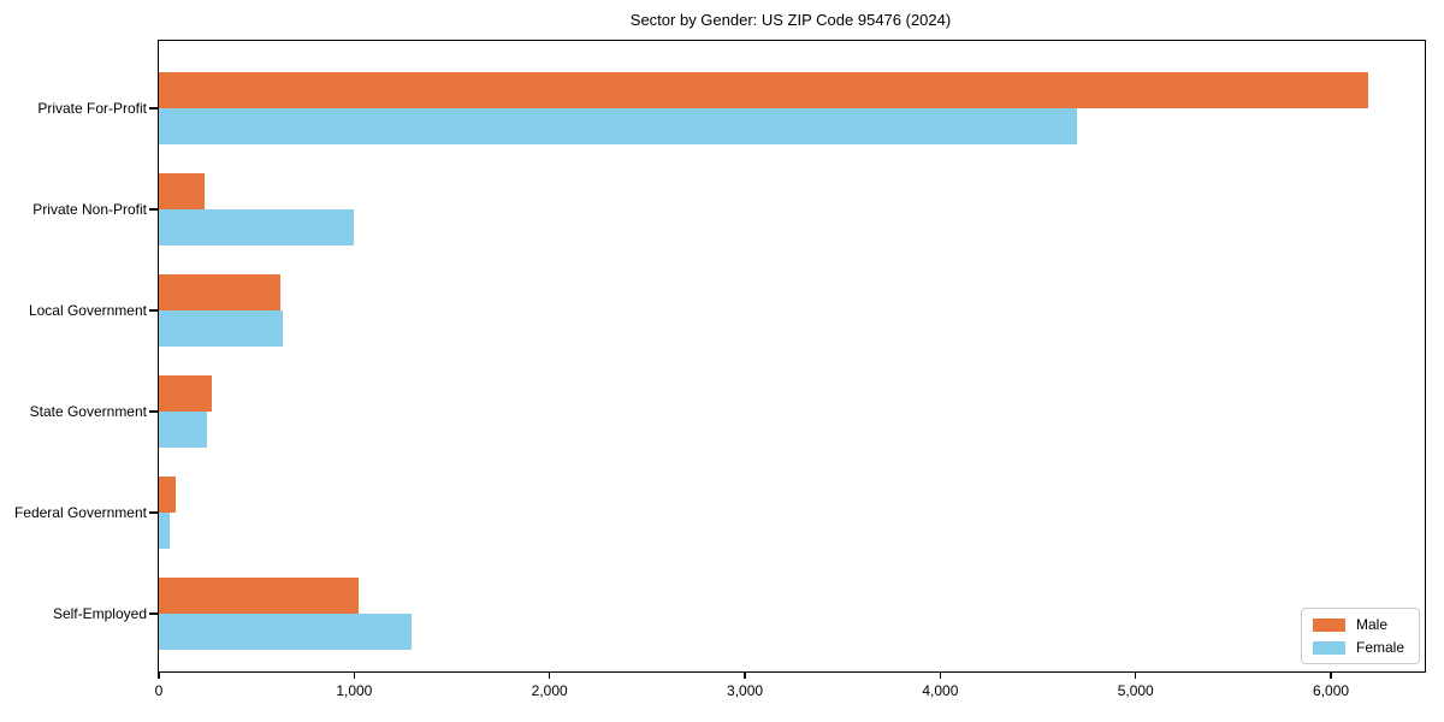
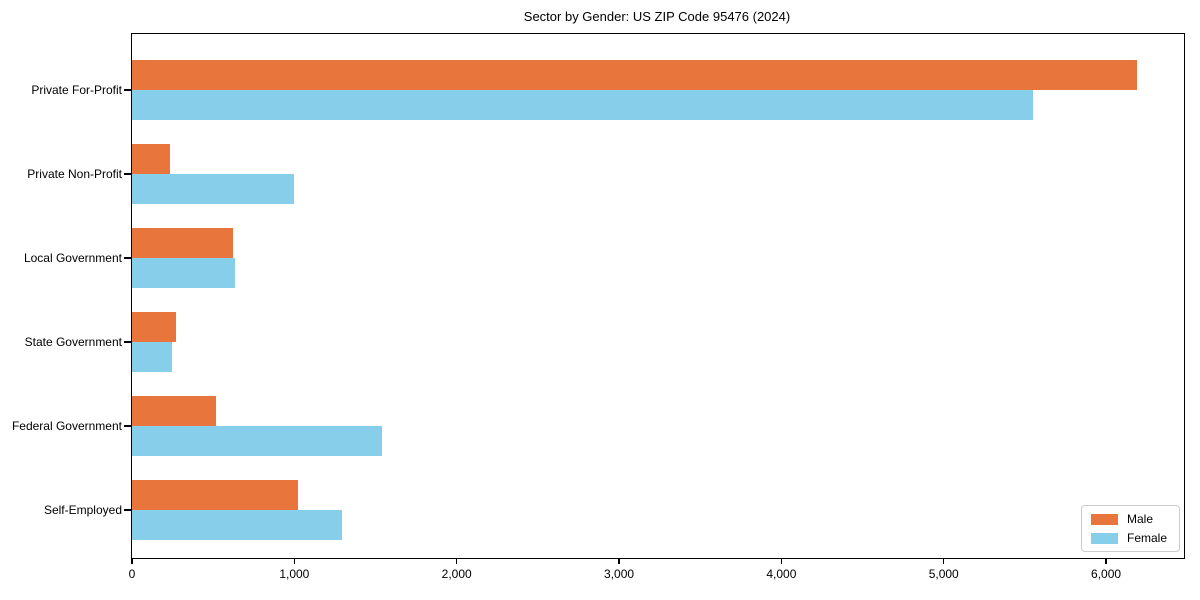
Female/Private For-Profit: 4700 -> 5550
Male/Federal Government: 90 -> 520
Female/Federal Government: 60 -> 1540
